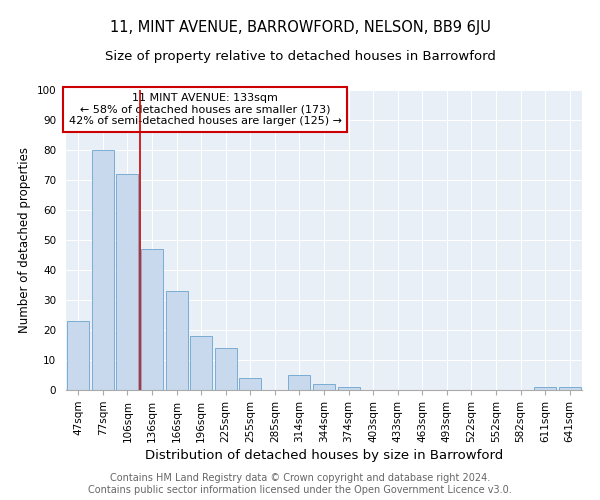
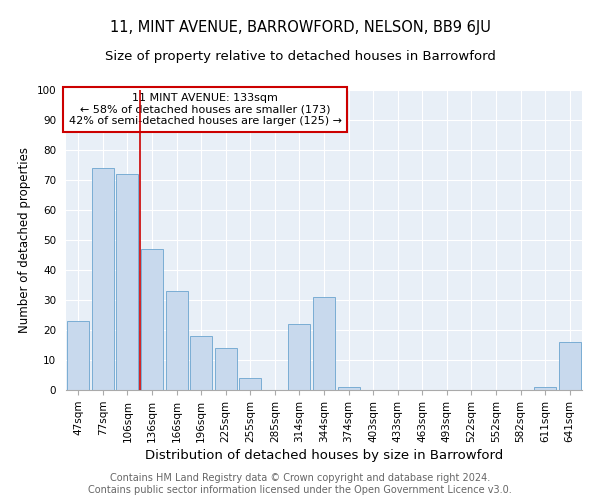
77sqm: 80 -> 74
314sqm: 5 -> 22
344sqm: 2 -> 31
641sqm: 1 -> 16
